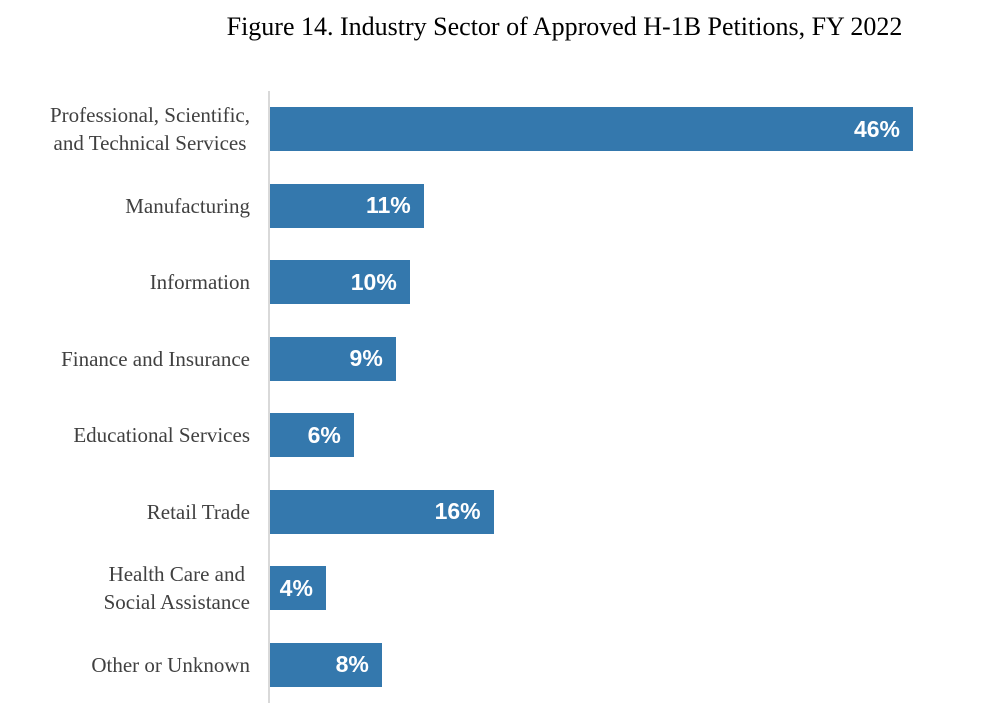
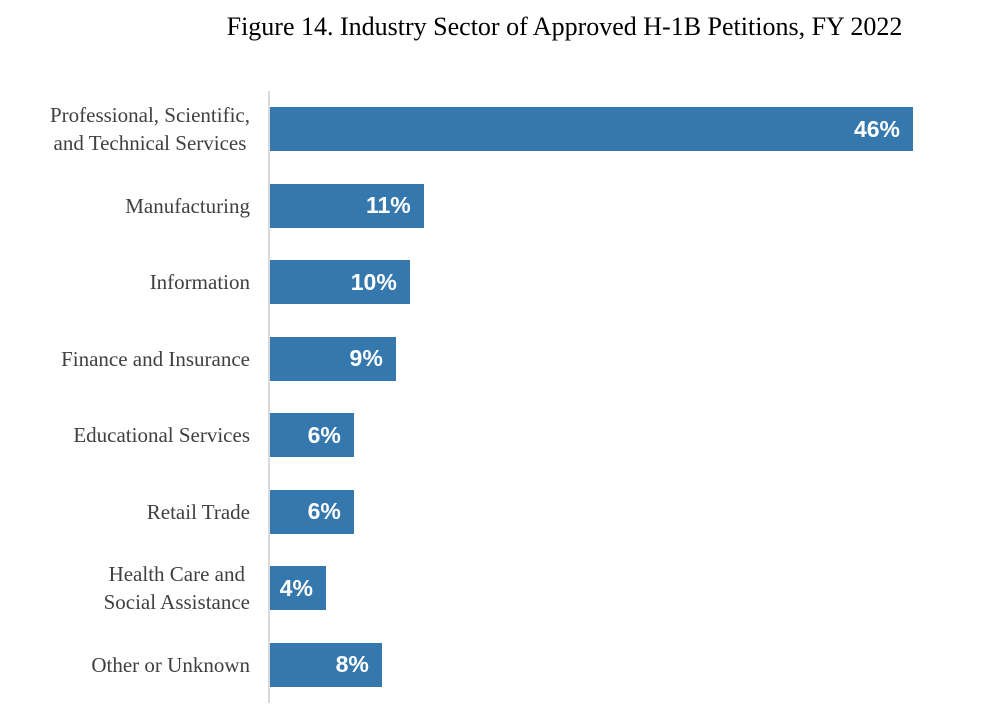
Retail Trade: 16% -> 6%
